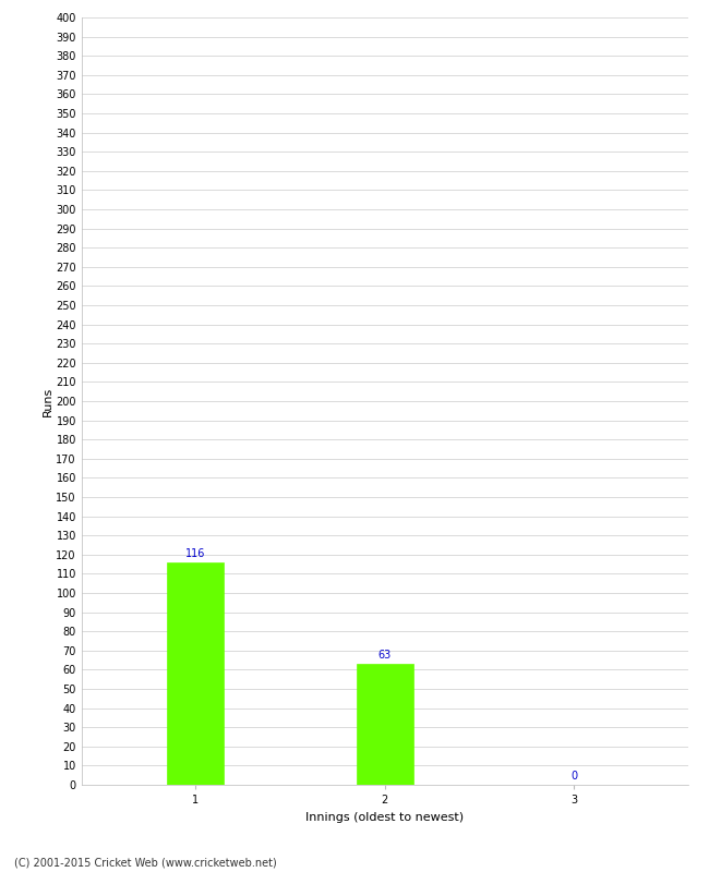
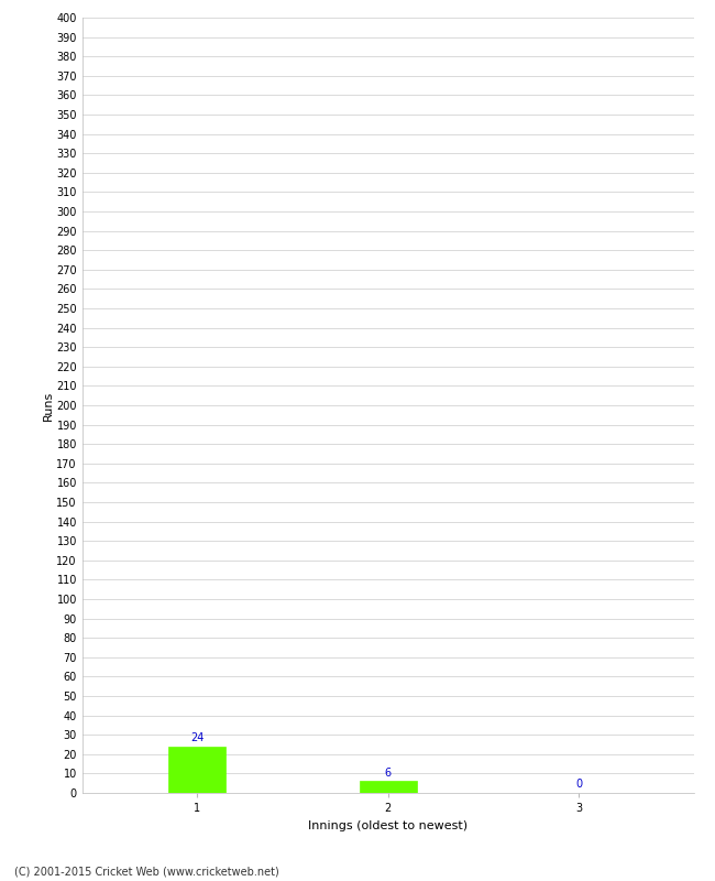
1: 116 -> 24
2: 63 -> 6
